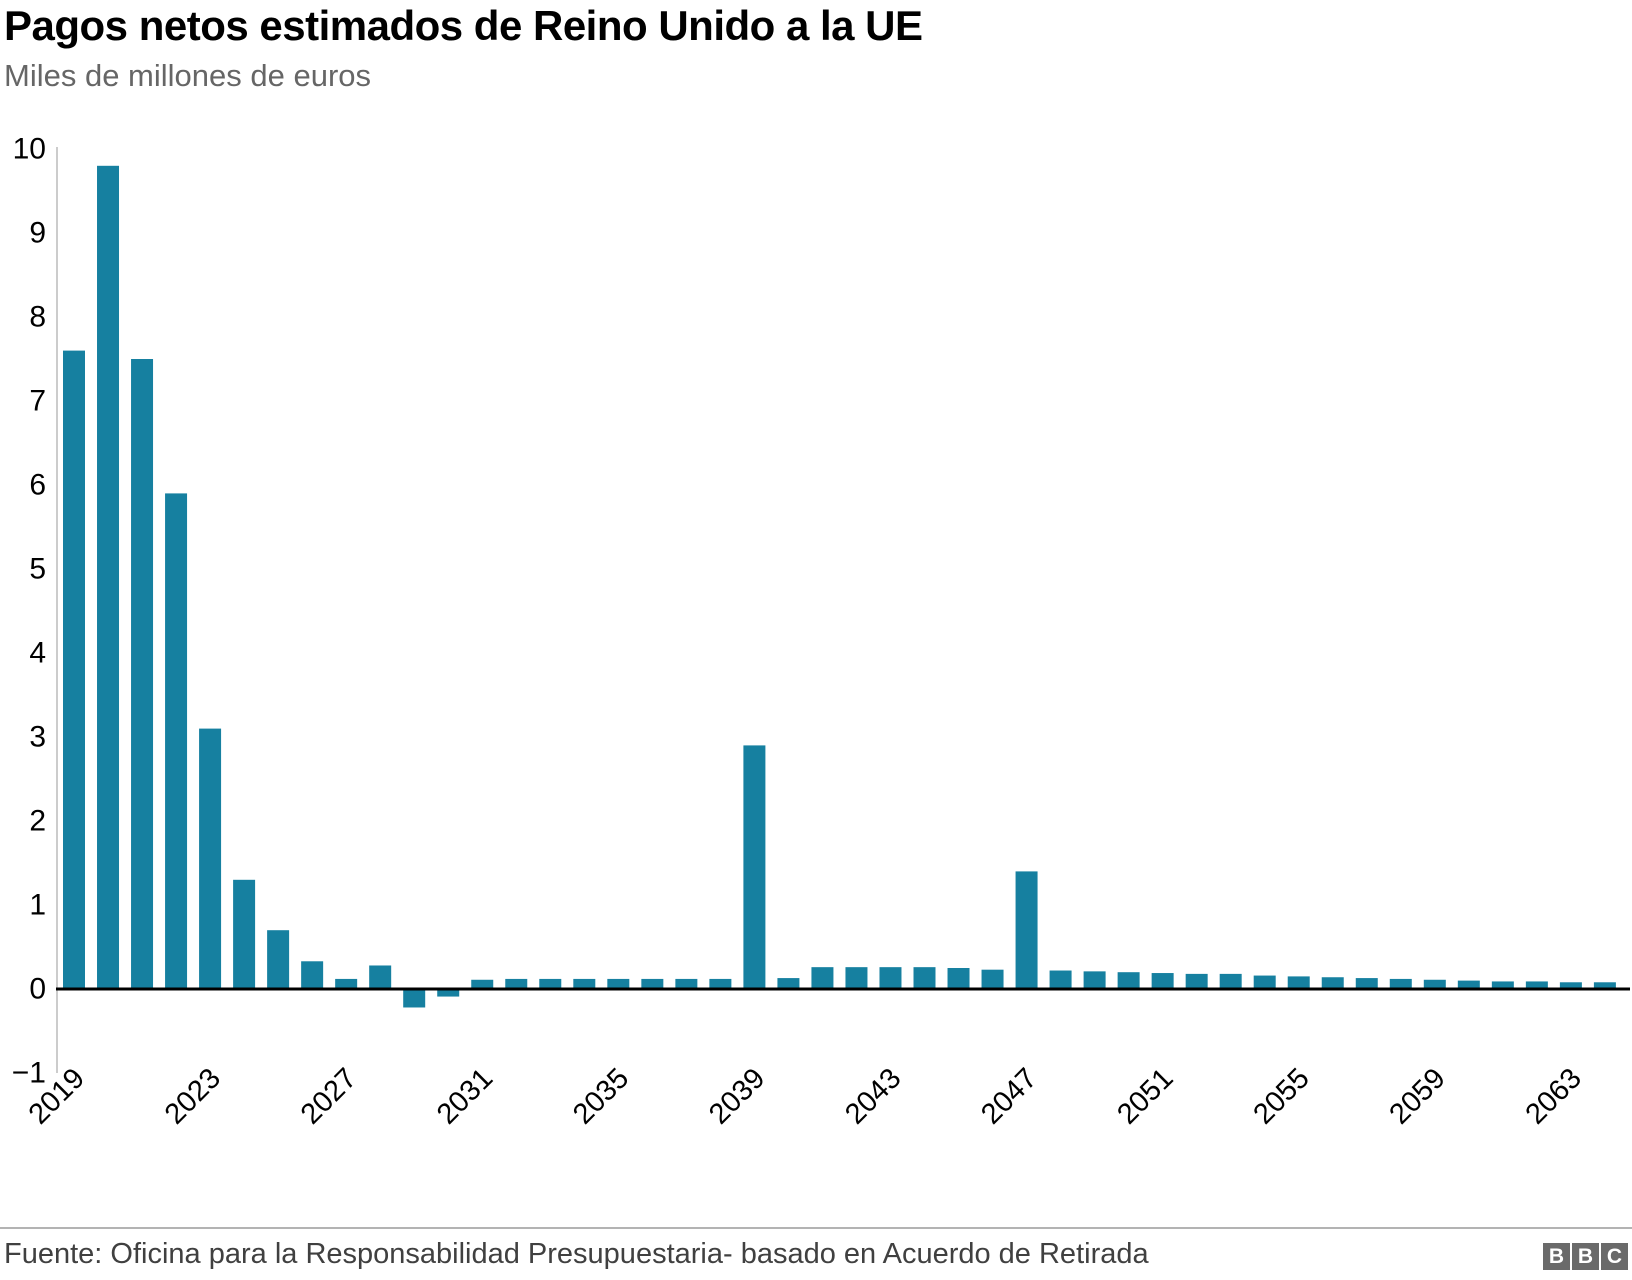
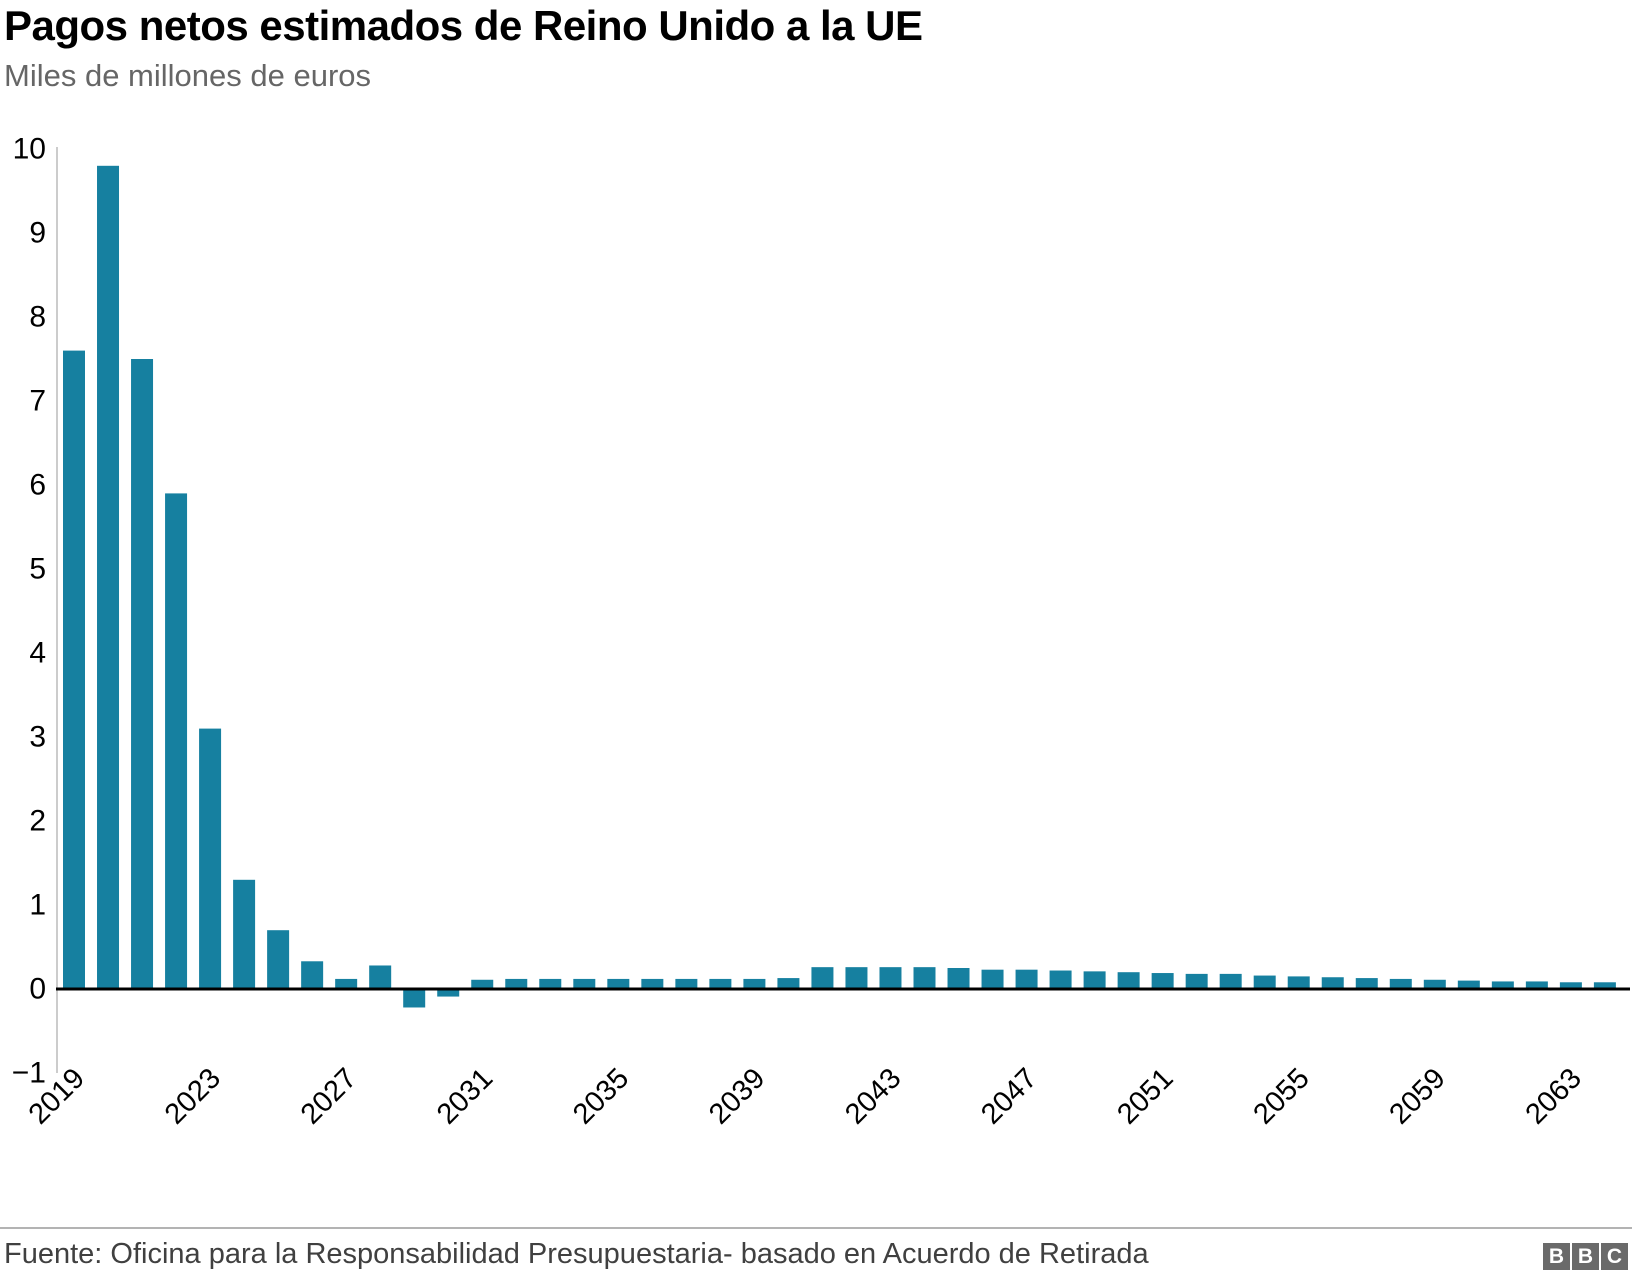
2039: 2.9 -> 0.1
2047: 1.4 -> 0.2
